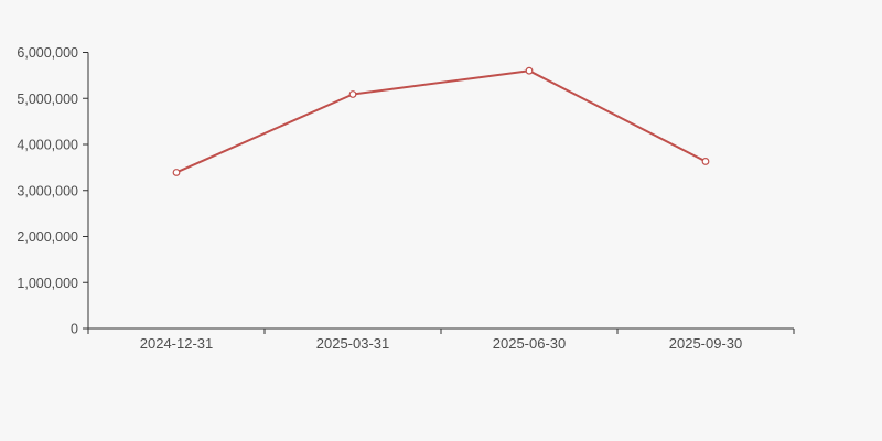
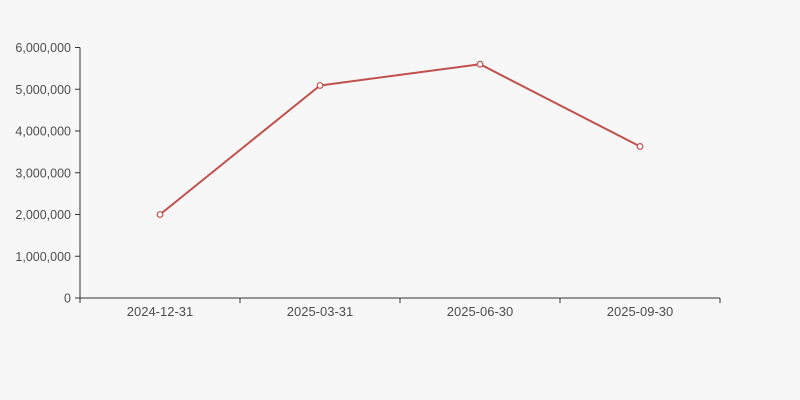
2024-12-31: 3400000 -> 2000000
